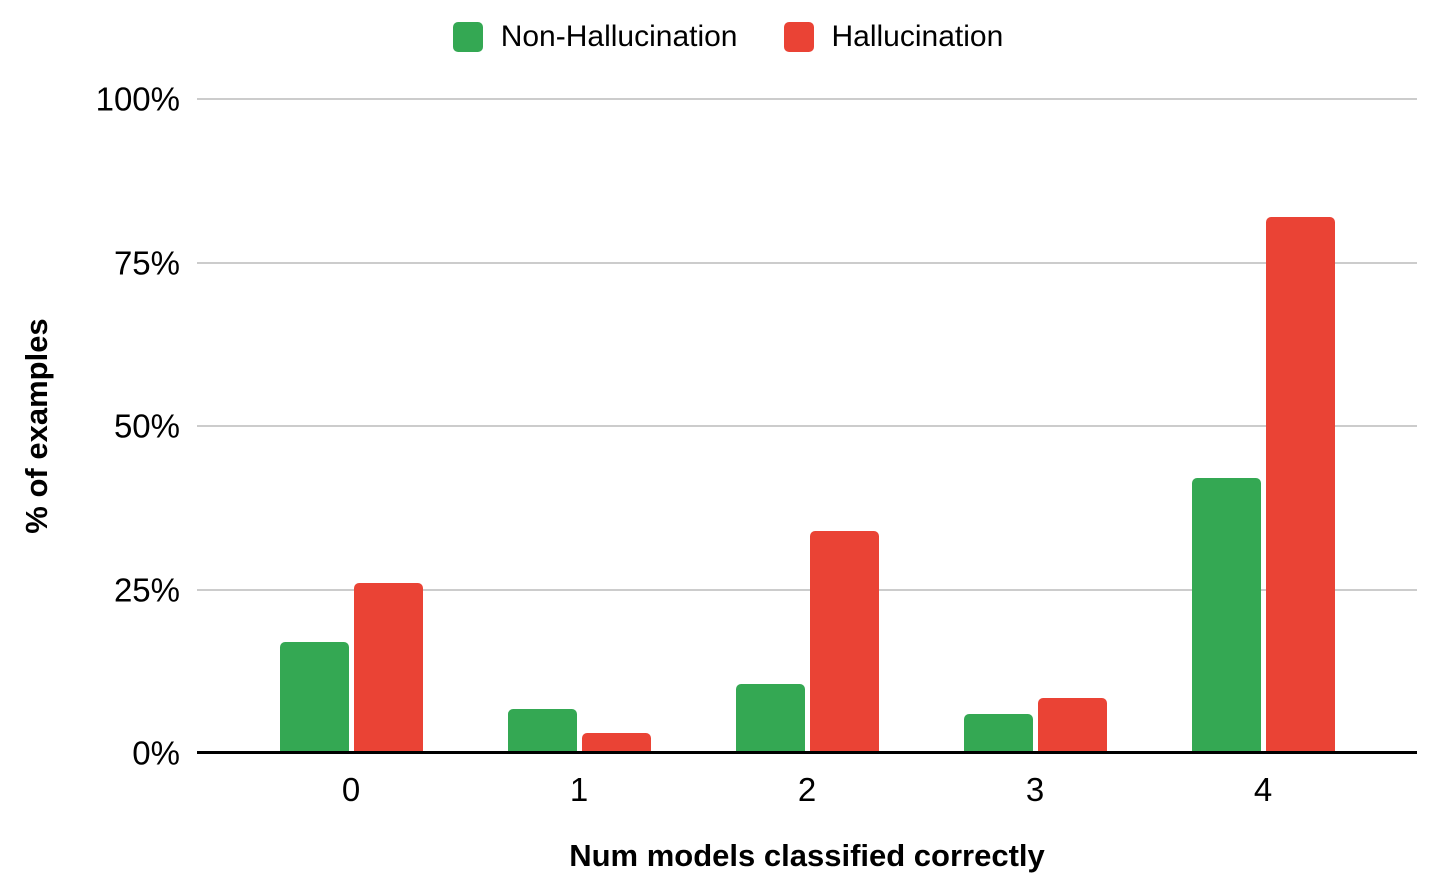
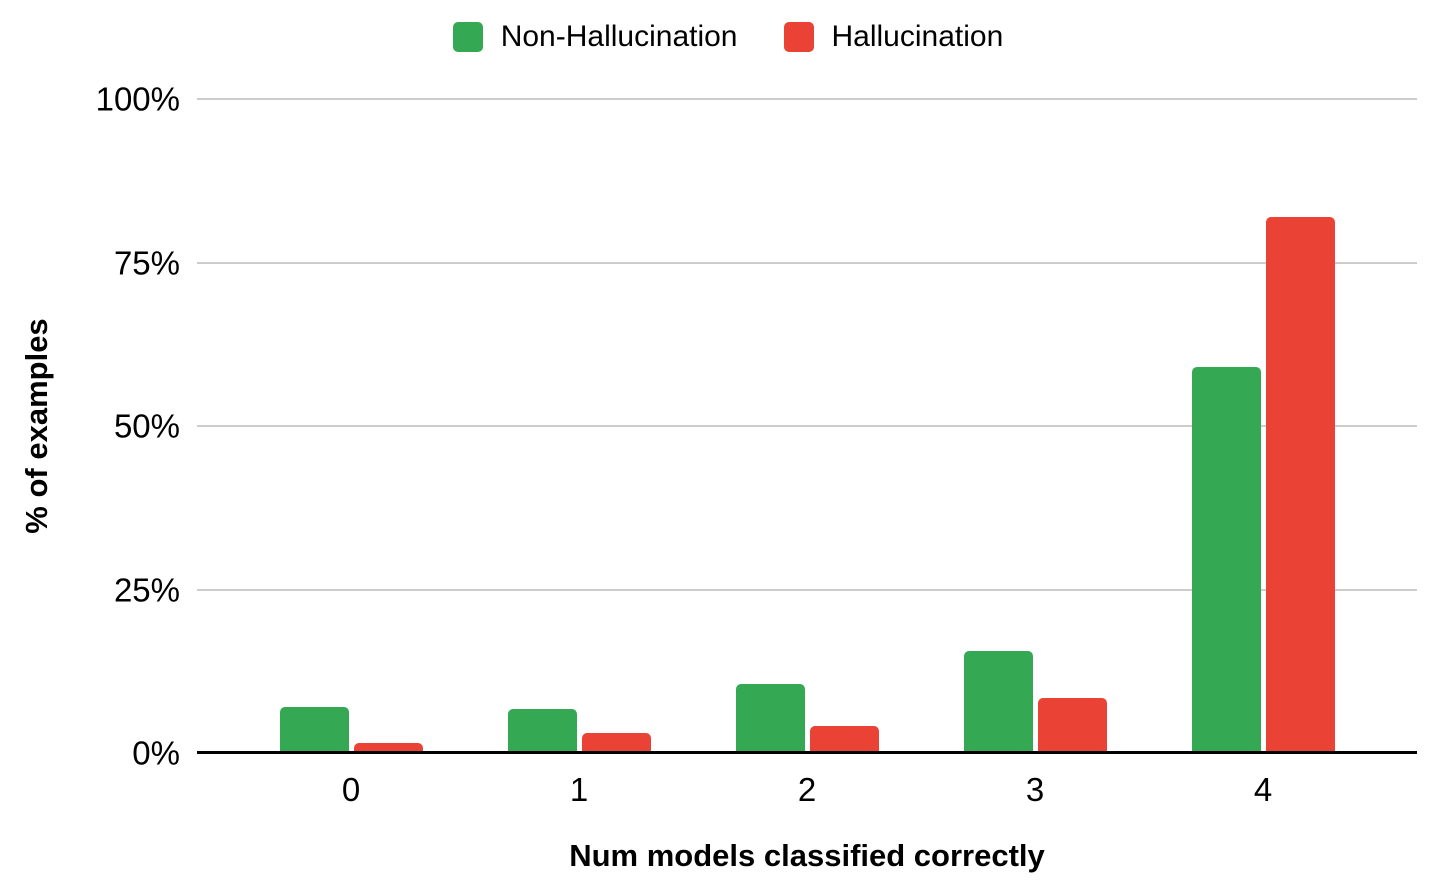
Non-Hallucination/0: 17% -> 7%
Hallucination/0: 26% -> 2%
Hallucination/2: 34% -> 4%
Non-Hallucination/3: 6% -> 16%
Non-Hallucination/4: 42% -> 59%
